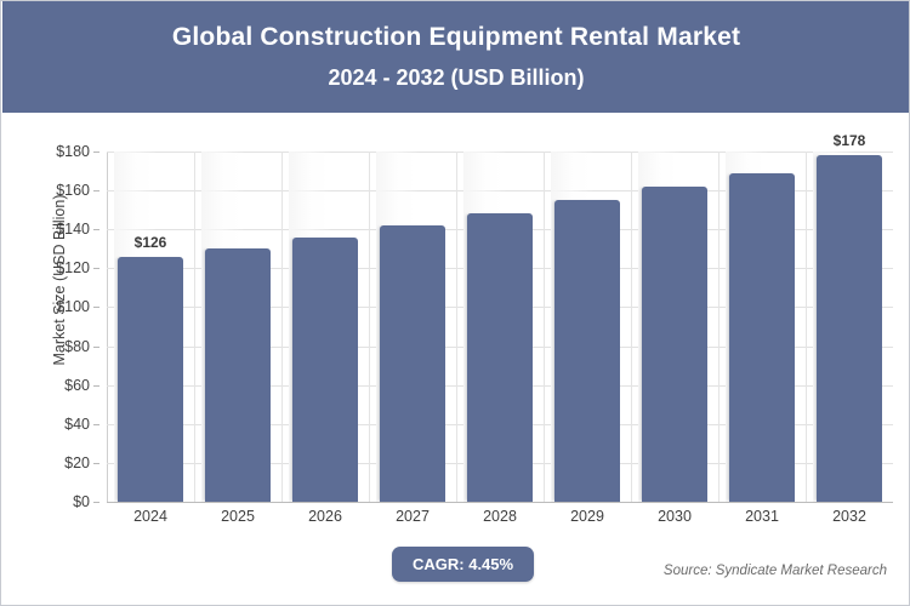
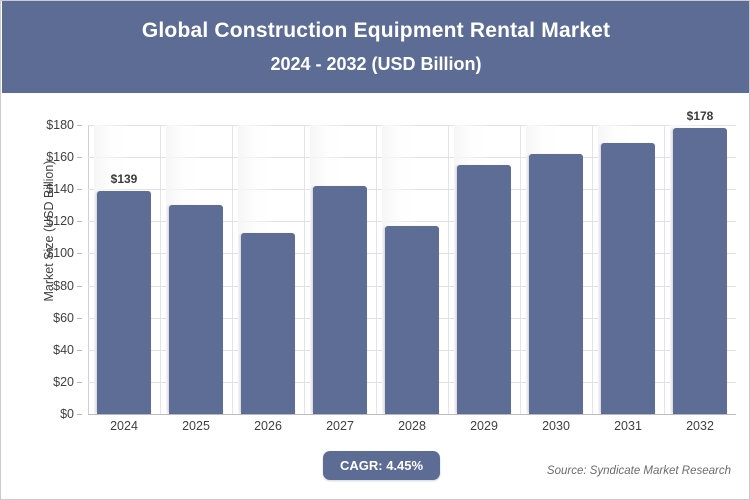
2024: $126 -> $139
2026: $136 -> $113
2028: $148 -> $117
